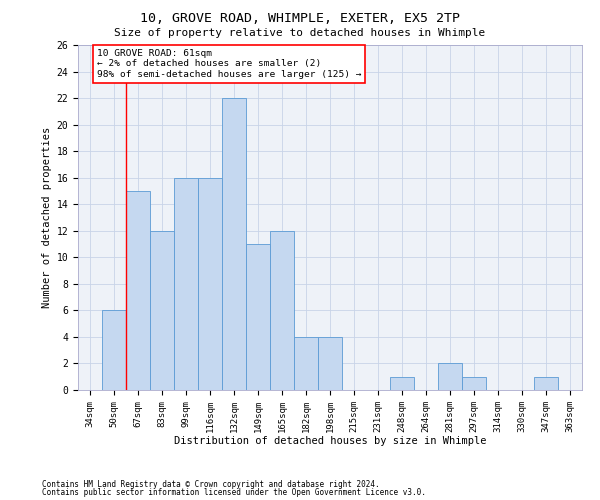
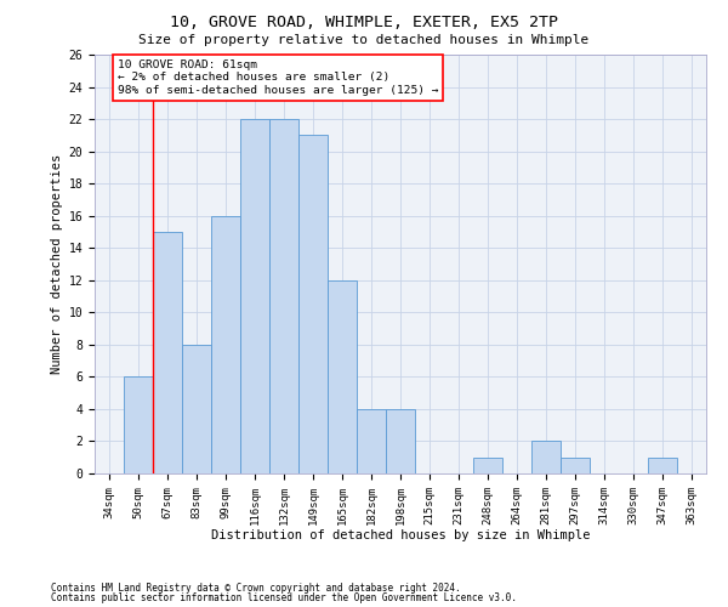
83sqm: 12 -> 8
116sqm: 16 -> 22
149sqm: 11 -> 21
